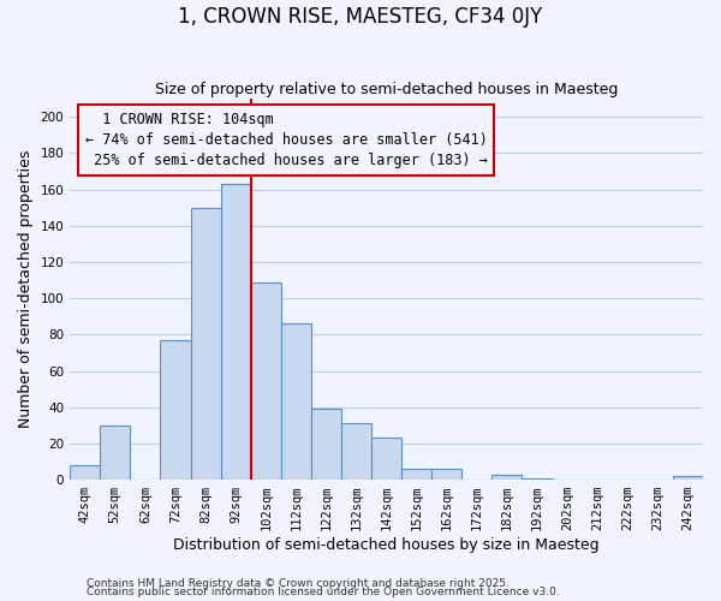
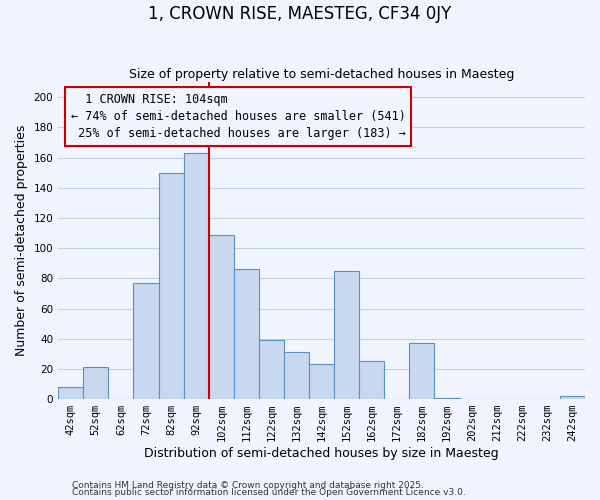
52sqm: 30 -> 21
152sqm: 6 -> 85
162sqm: 6 -> 25
182sqm: 3 -> 37
